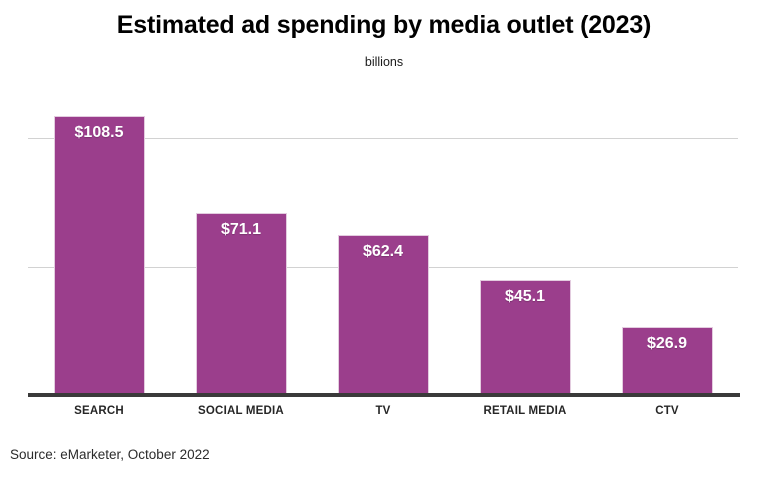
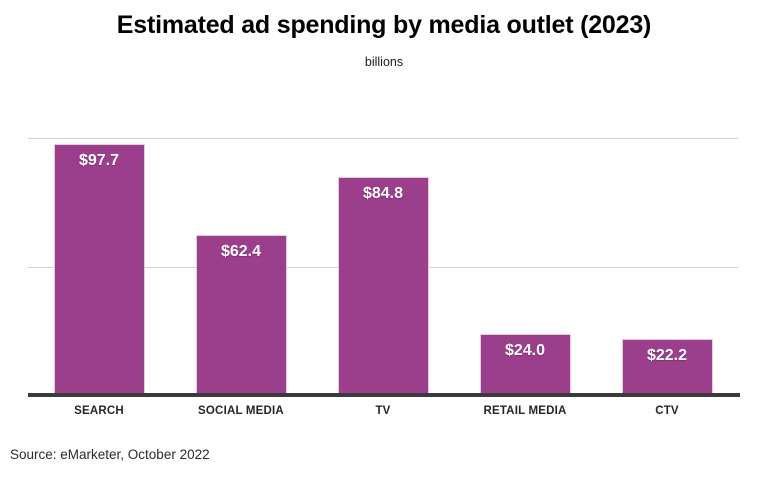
SEARCH: $108.5 -> $97.7
SOCIAL MEDIA: $71.1 -> $62.4
TV: $62.4 -> $84.8
RETAIL MEDIA: $45.1 -> $24.0
CTV: $26.9 -> $22.2
